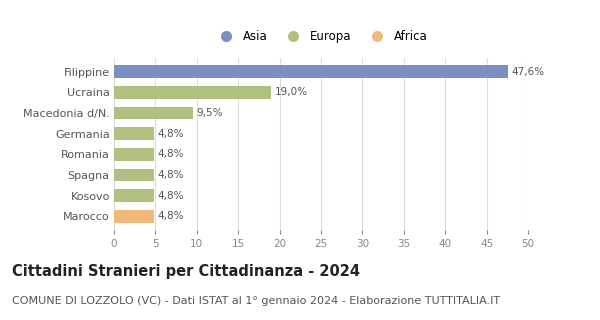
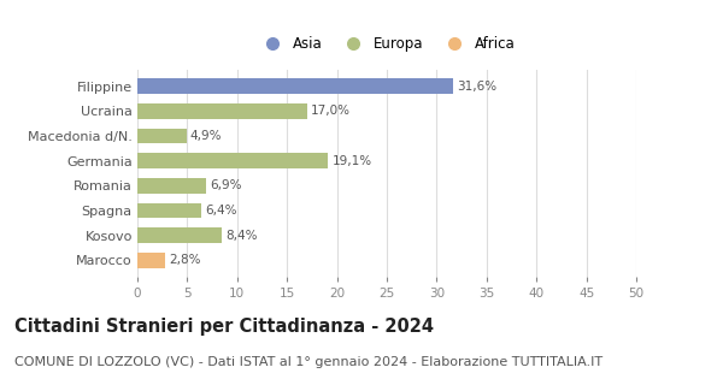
Filippine: 47,6% -> 31,6%
Ucraina: 19,0% -> 17,0%
Macedonia d/N.: 9,5% -> 4,9%
Germania: 4,8% -> 19,1%
Romania: 4,8% -> 6,9%
Spagna: 4,8% -> 6,4%
Kosovo: 4,8% -> 8,4%
Marocco: 4,8% -> 2,8%
